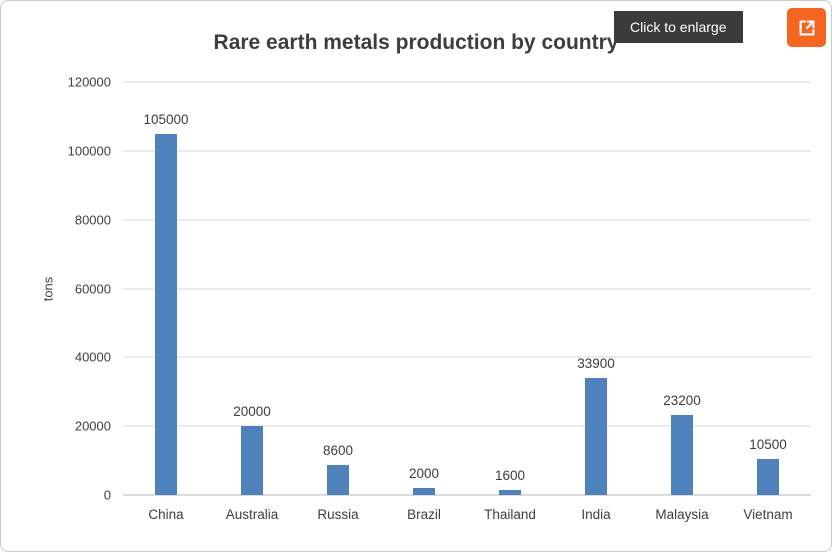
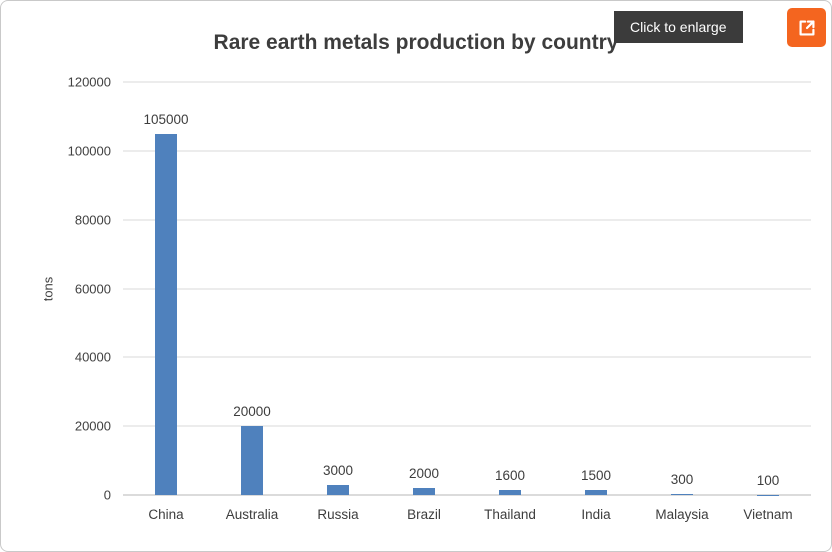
Russia: 8600 -> 3000
India: 33900 -> 1500
Malaysia: 23200 -> 300
Vietnam: 10500 -> 100
